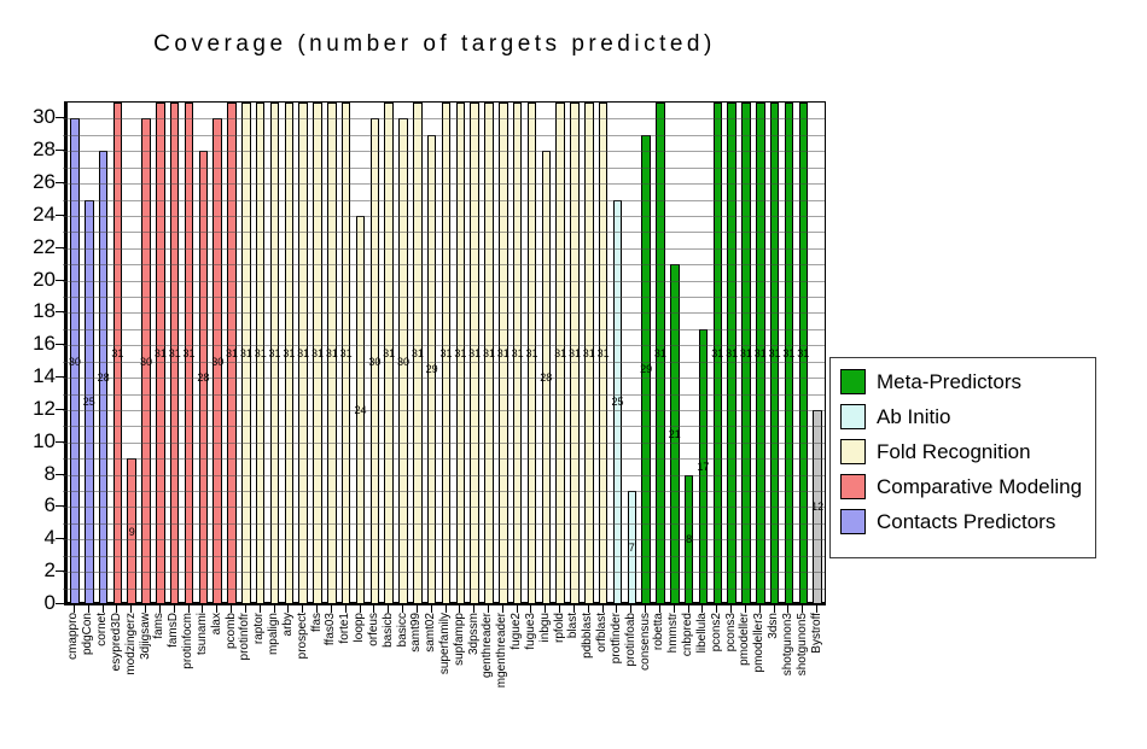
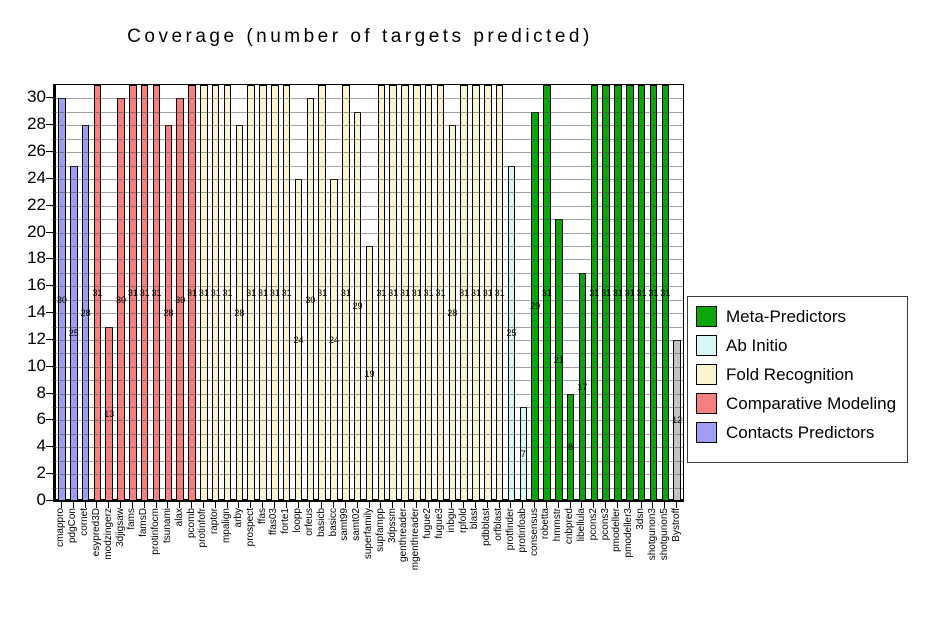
modzingerz: 9 -> 13
arby: 31 -> 28
basicc: 30 -> 24
superfamily: 31 -> 19
